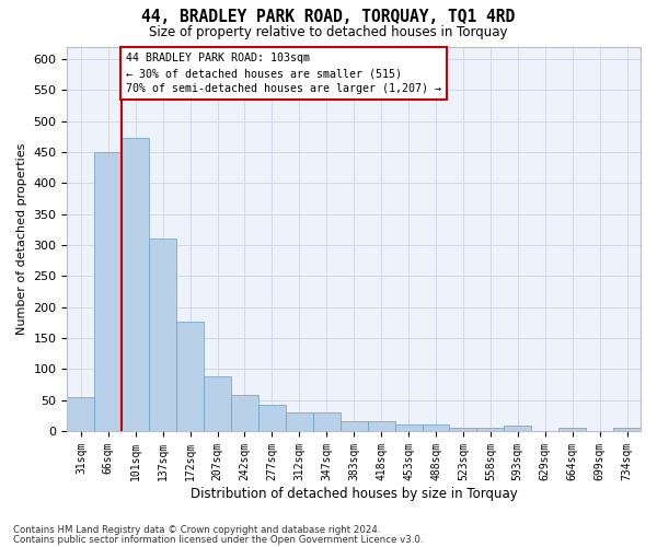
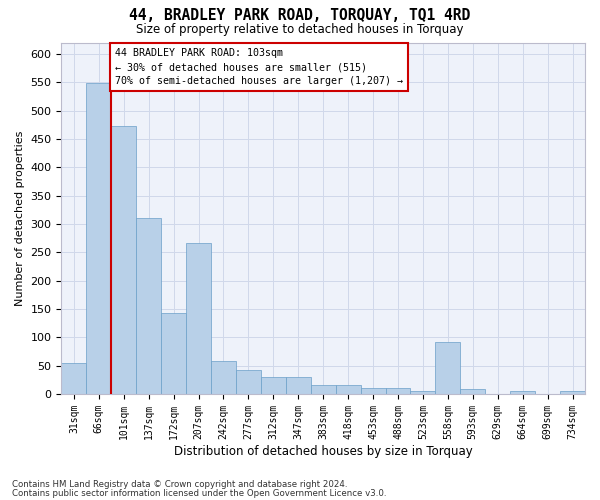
66sqm: 450 -> 548
172sqm: 176 -> 142
207sqm: 88 -> 266
558sqm: 6 -> 92
